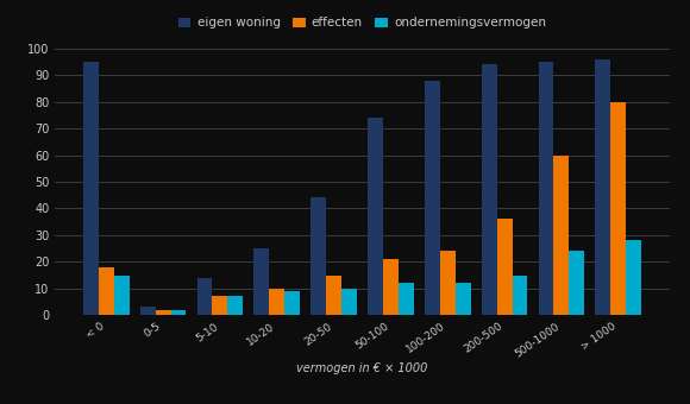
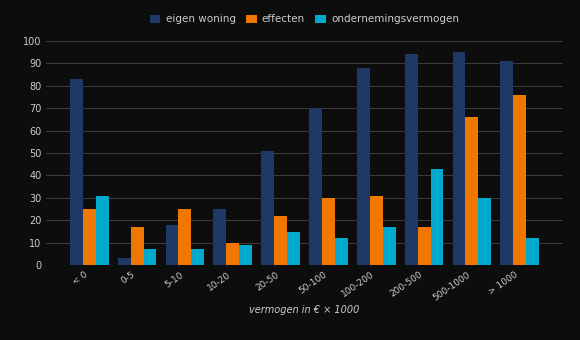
eigen woning/< 0: 95 -> 83
effecten/< 0: 18 -> 25
ondernemingsvermogen/< 0: 15 -> 31
effecten/0-5: 2 -> 17
ondernemingsvermogen/0-5: 2 -> 7
eigen woning/5-10: 14 -> 18
effecten/5-10: 7 -> 25
eigen woning/20-50: 44 -> 51
effecten/20-50: 15 -> 22
ondernemingsvermogen/20-50: 10 -> 15
eigen woning/50-100: 74 -> 70
effecten/50-100: 21 -> 30
effecten/100-200: 24 -> 31
ondernemingsvermogen/100-200: 12 -> 17
effecten/200-500: 36 -> 17
ondernemingsvermogen/200-500: 15 -> 43
effecten/500-1000: 60 -> 66
ondernemingsvermogen/500-1000: 24 -> 30
eigen woning/> 1000: 96 -> 91
effecten/> 1000: 80 -> 76
ondernemingsvermogen/> 1000: 28 -> 12
